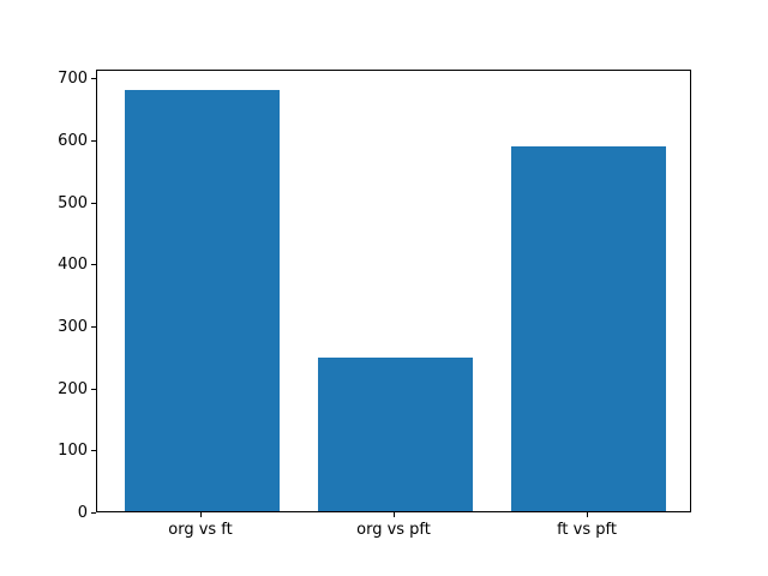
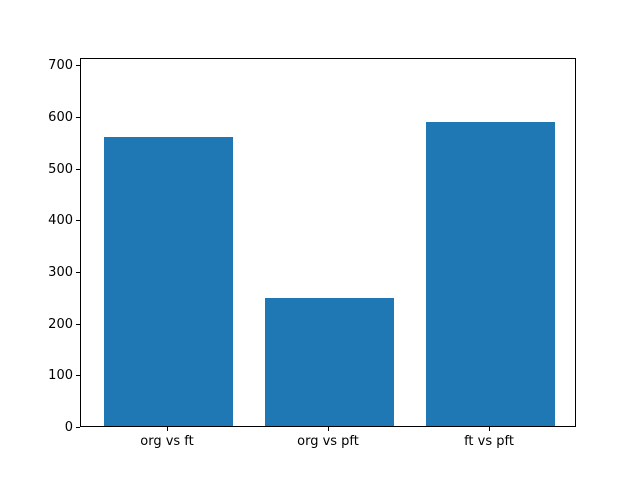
org vs ft: 680 -> 560
